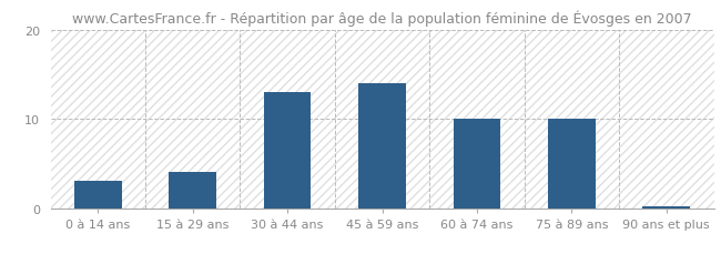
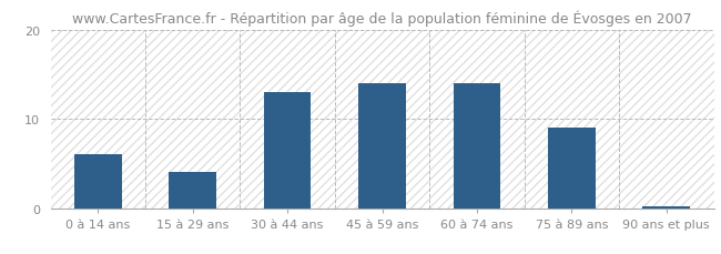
0 à 14 ans: 3.0 -> 6.0
60 à 74 ans: 10.0 -> 14.0
75 à 89 ans: 10.0 -> 9.0
